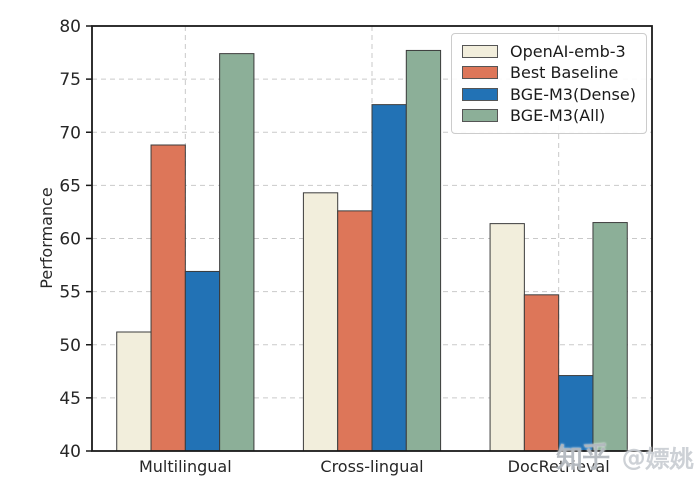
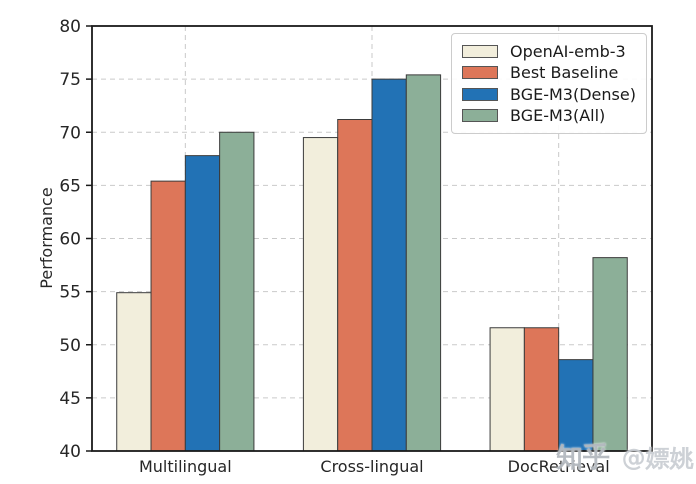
OpenAI-emb-3/Multilingual: 51.2 -> 54.9
Best Baseline/Multilingual: 68.8 -> 65.4
BGE-M3(Dense)/Multilingual: 56.9 -> 67.8
BGE-M3(All)/Multilingual: 77.4 -> 70.0
OpenAI-emb-3/Cross-lingual: 64.3 -> 69.5
Best Baseline/Cross-lingual: 62.6 -> 71.2
BGE-M3(Dense)/Cross-lingual: 72.6 -> 75.0
BGE-M3(All)/Cross-lingual: 77.7 -> 75.4
OpenAI-emb-3/DocRetrieval: 61.4 -> 51.6
Best Baseline/DocRetrieval: 54.7 -> 51.6
BGE-M3(Dense)/DocRetrieval: 47.1 -> 48.6
BGE-M3(All)/DocRetrieval: 61.5 -> 58.2
